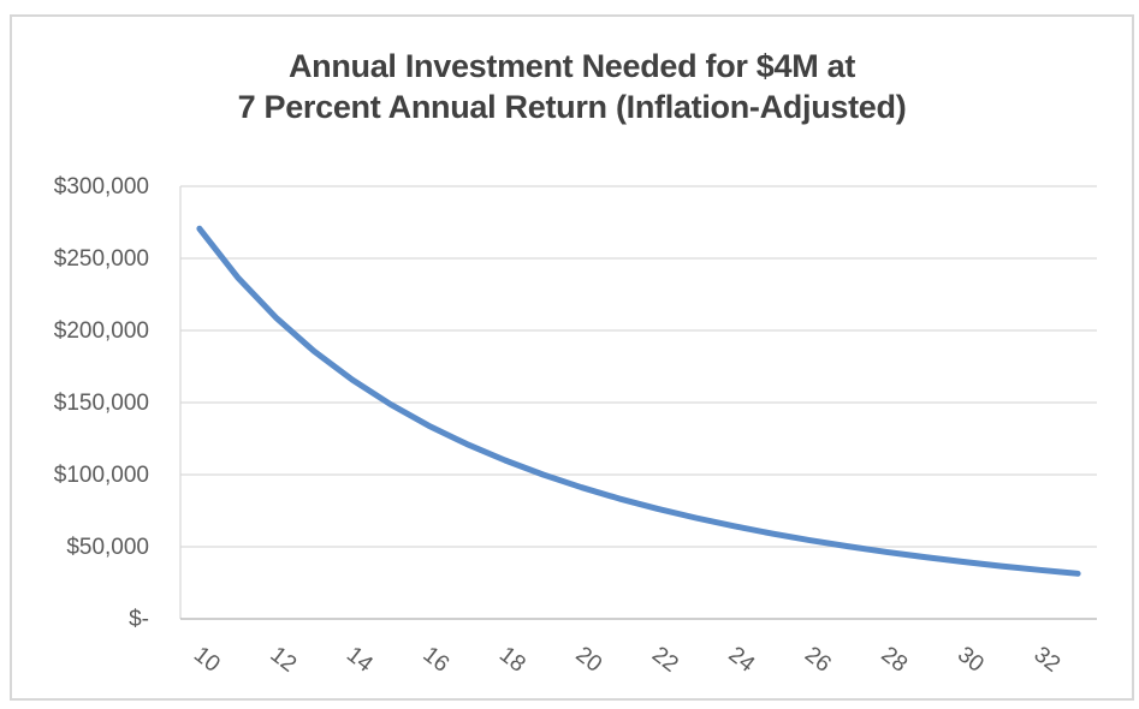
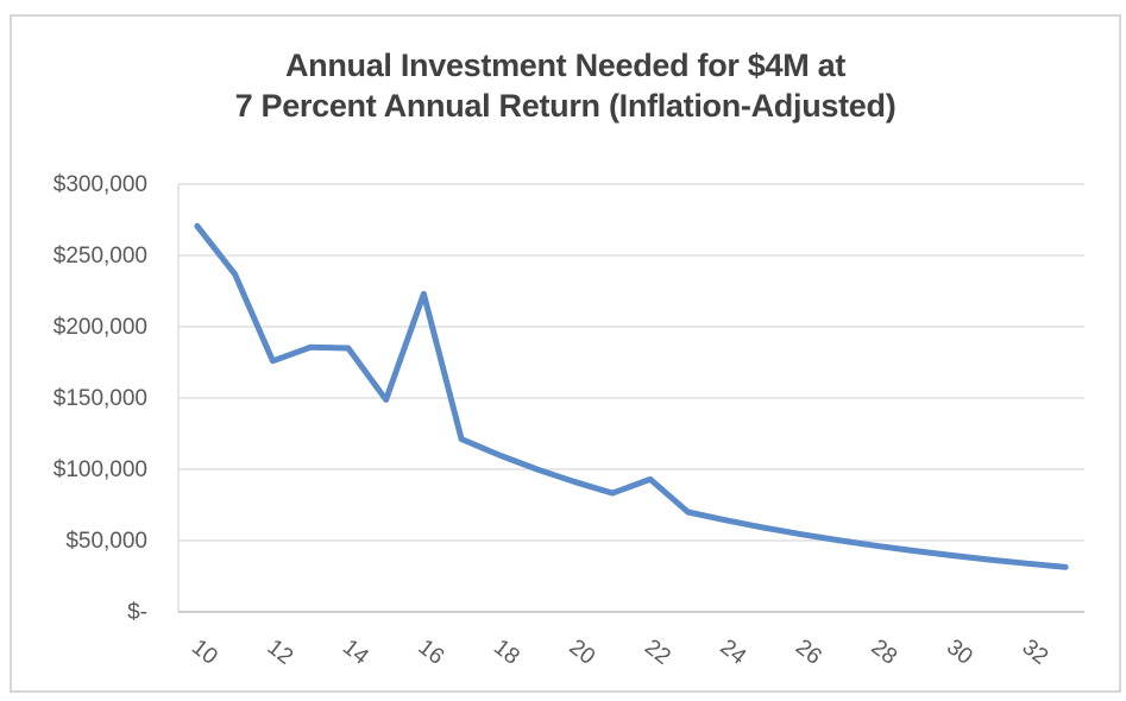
12: $209000 -> $176000
14: $166000 -> $185000
16: $134000 -> $223000
22: $76000 -> $93000
